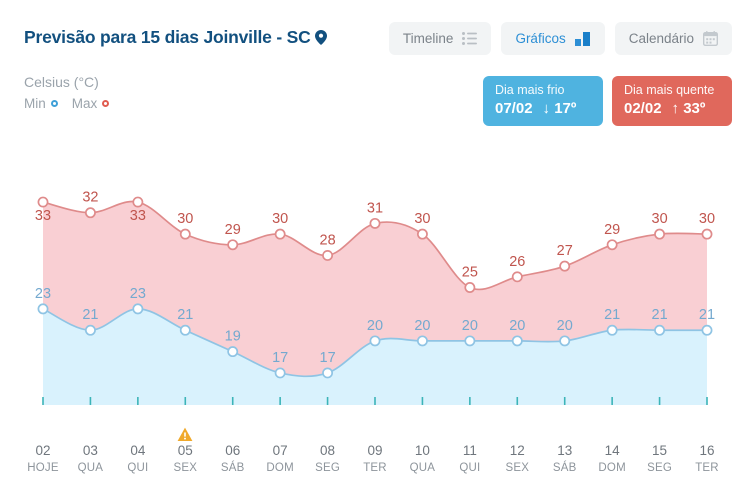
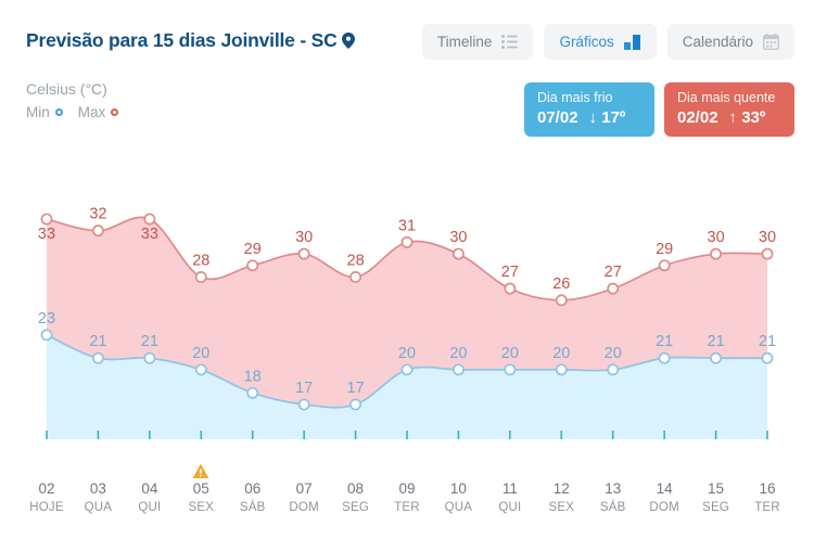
Min/04: 23 -> 21
Max/05: 30 -> 28
Min/05: 21 -> 20
Min/06: 19 -> 18
Max/11: 25 -> 27
